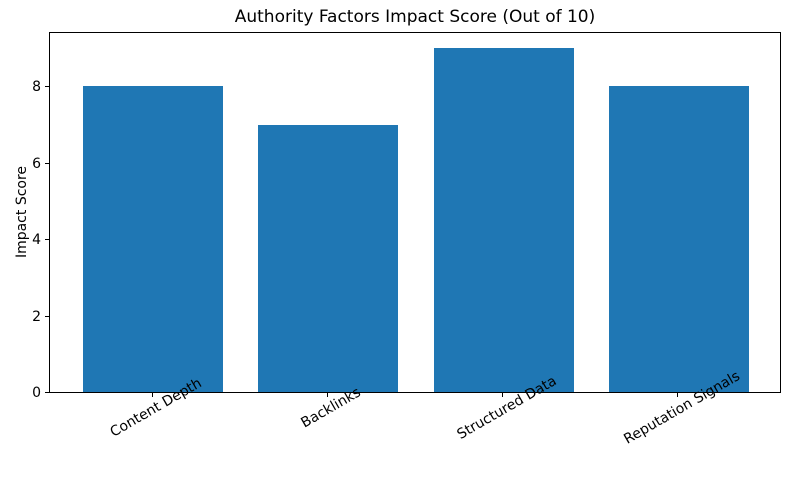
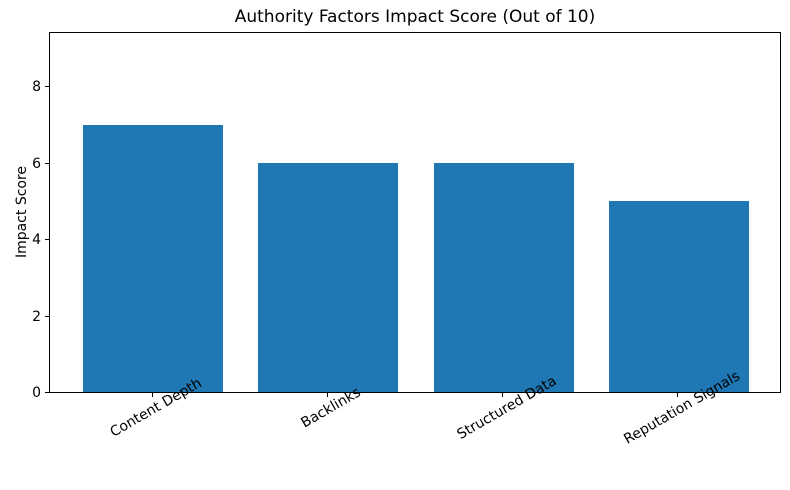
Content Depth: 8 -> 7
Backlinks: 7 -> 6
Structured Data: 9 -> 6
Reputation Signals: 8 -> 5
